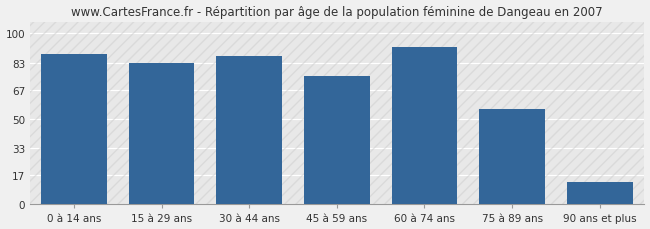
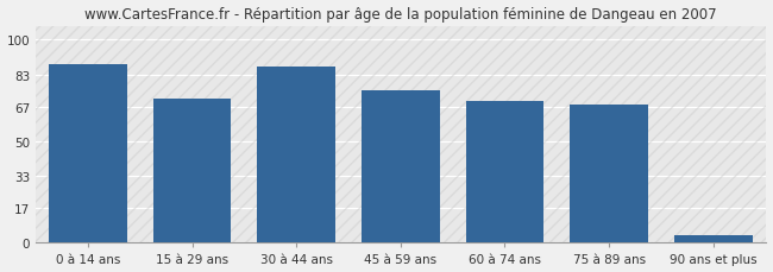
15 à 29 ans: 83 -> 71
60 à 74 ans: 92 -> 70
75 à 89 ans: 56 -> 68
90 ans et plus: 13 -> 4
